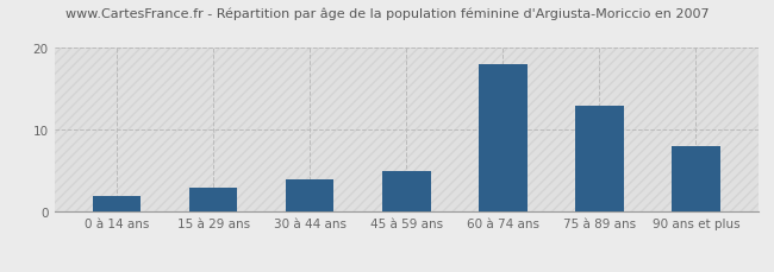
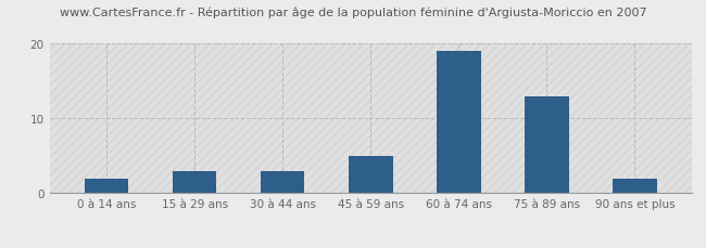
30 à 44 ans: 4 -> 3
60 à 74 ans: 18 -> 19
90 ans et plus: 8 -> 2
